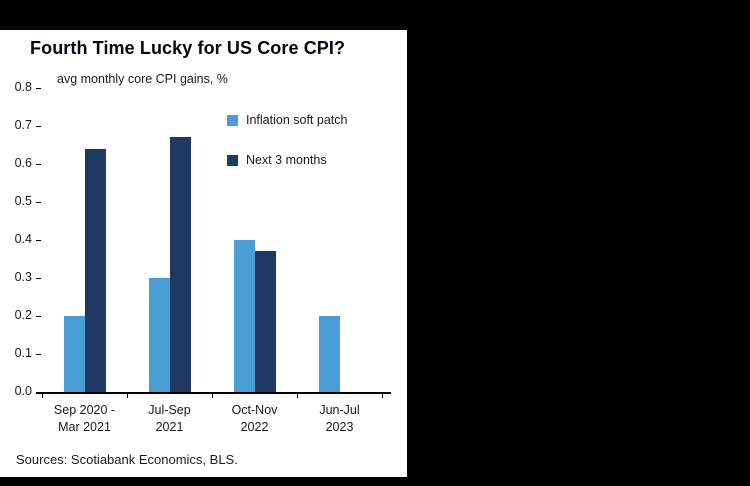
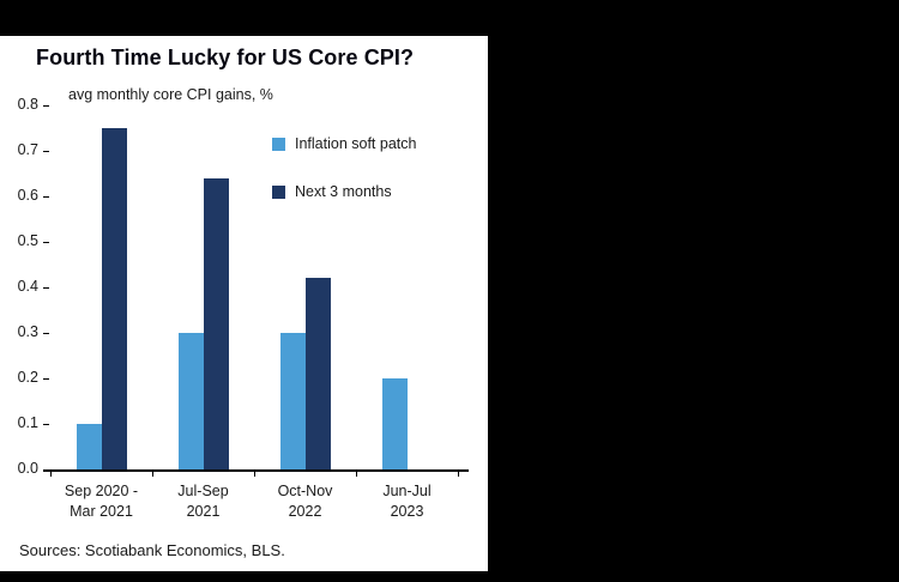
Inflation soft patch/Sep 2020 - Mar 2021: 0.2 -> 0.1
Next 3 months/Sep 2020 - Mar 2021: 0.64 -> 0.75
Next 3 months/Jul-Sep 2021: 0.67 -> 0.64
Inflation soft patch/Oct-Nov 2022: 0.4 -> 0.3
Next 3 months/Oct-Nov 2022: 0.37 -> 0.42
